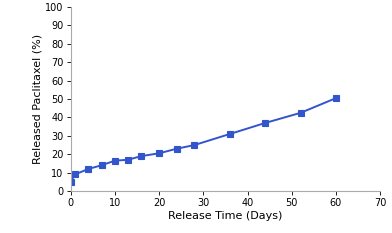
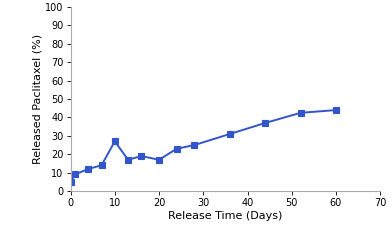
10: 16 -> 27
20: 20 -> 17
60: 50 -> 44
